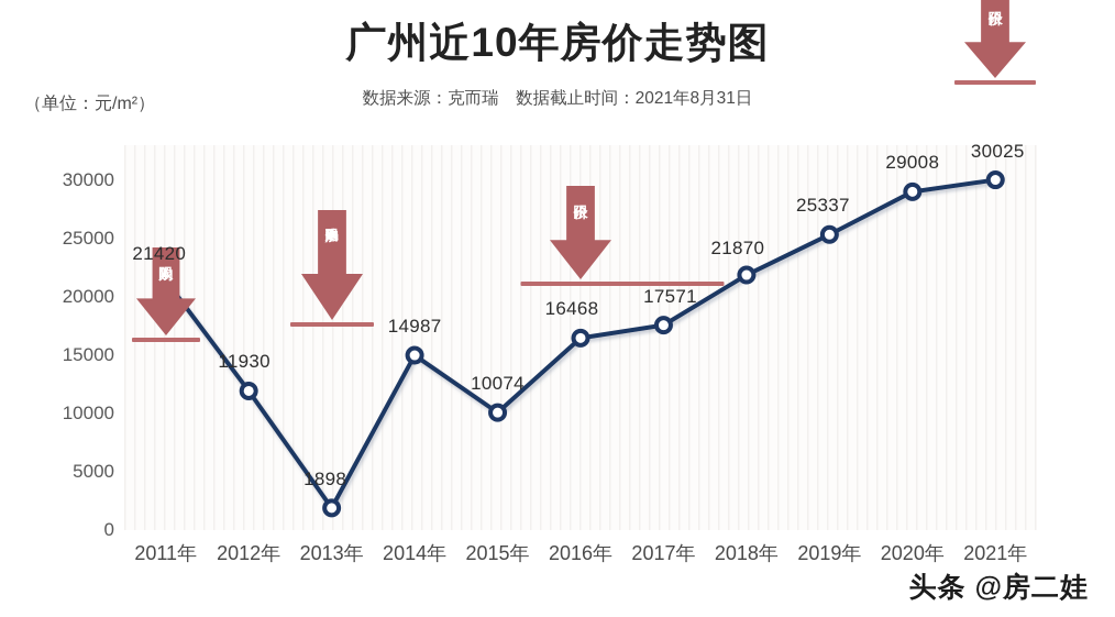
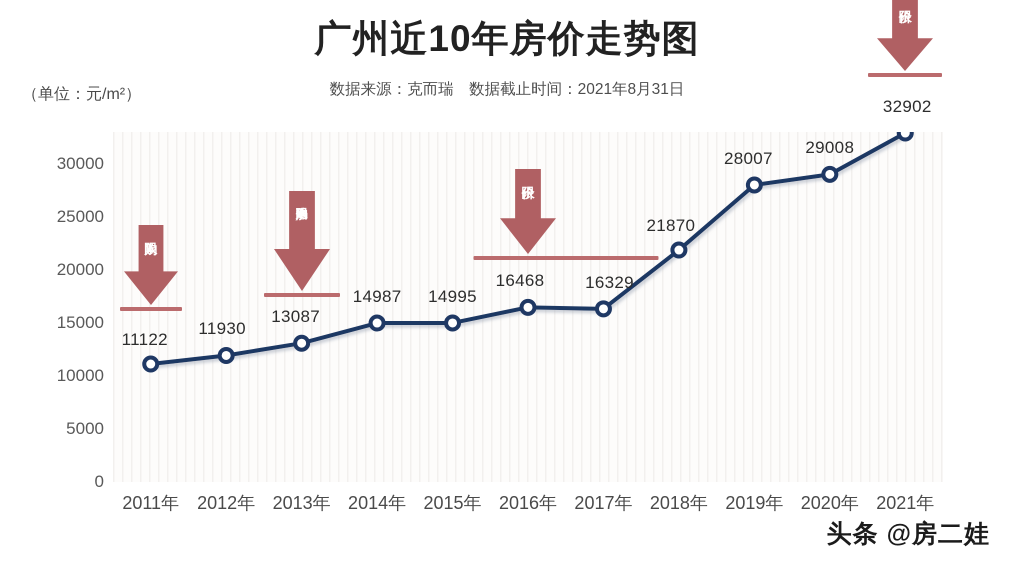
2011年: 21420 -> 11122
2013年: 1898 -> 13087
2015年: 10074 -> 14995
2017年: 17571 -> 16329
2019年: 25337 -> 28007
2021年: 30025 -> 32902
